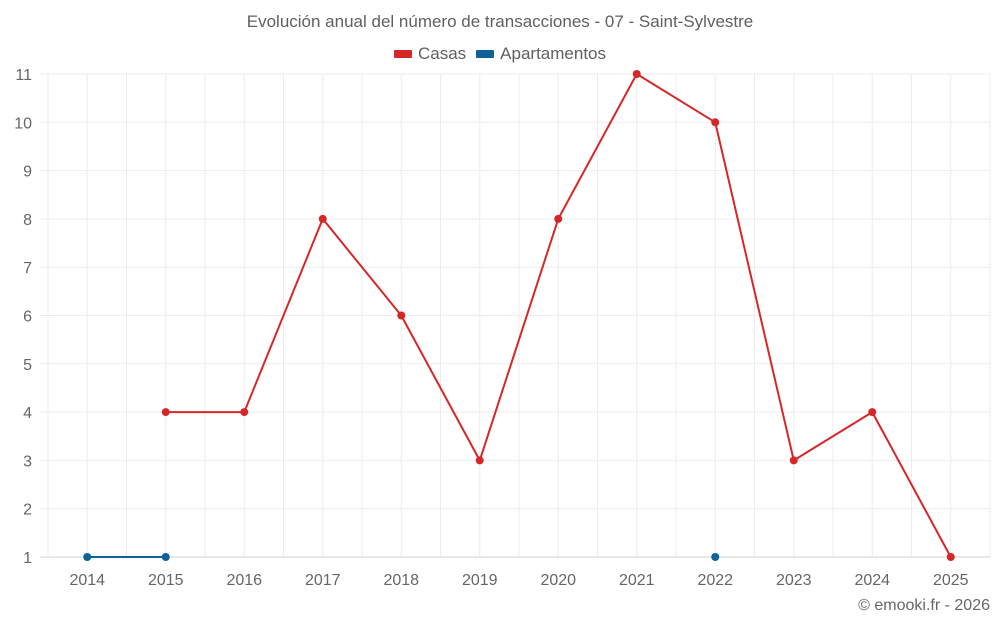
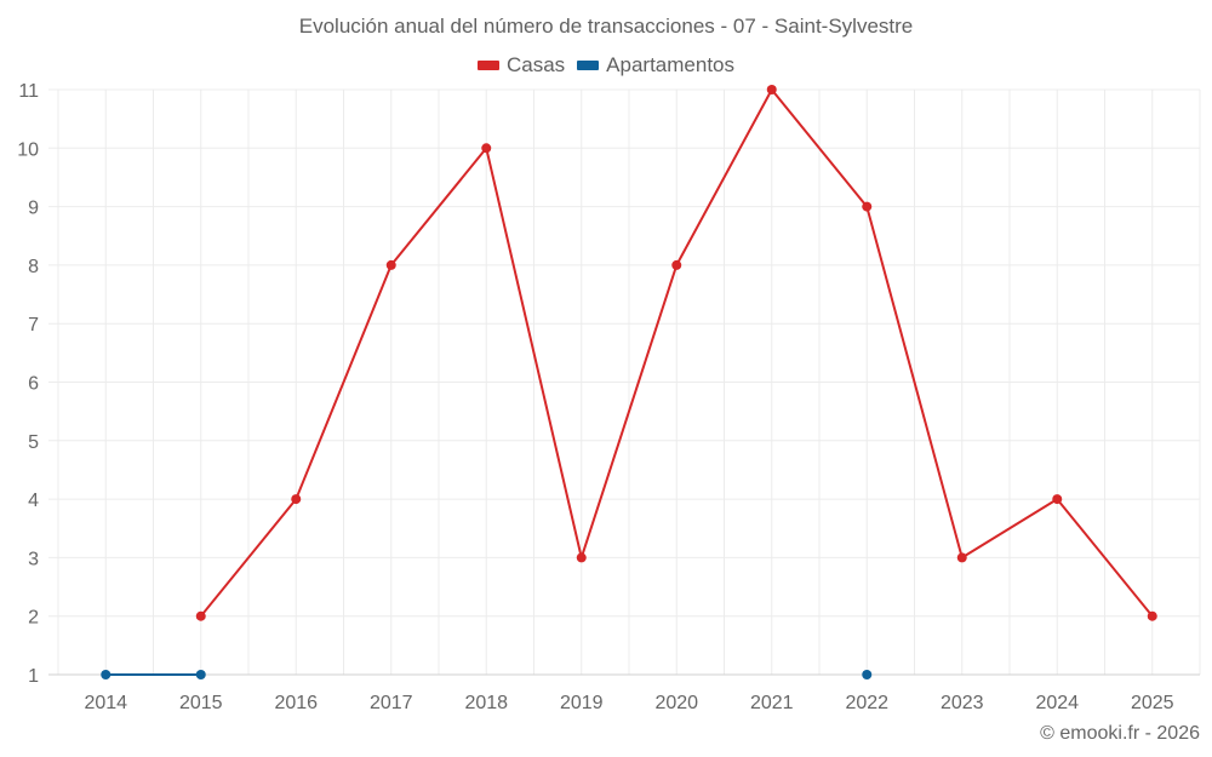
Casas/2015: 4 -> 2
Casas/2018: 6 -> 10
Casas/2022: 10 -> 9
Casas/2025: 1 -> 2
